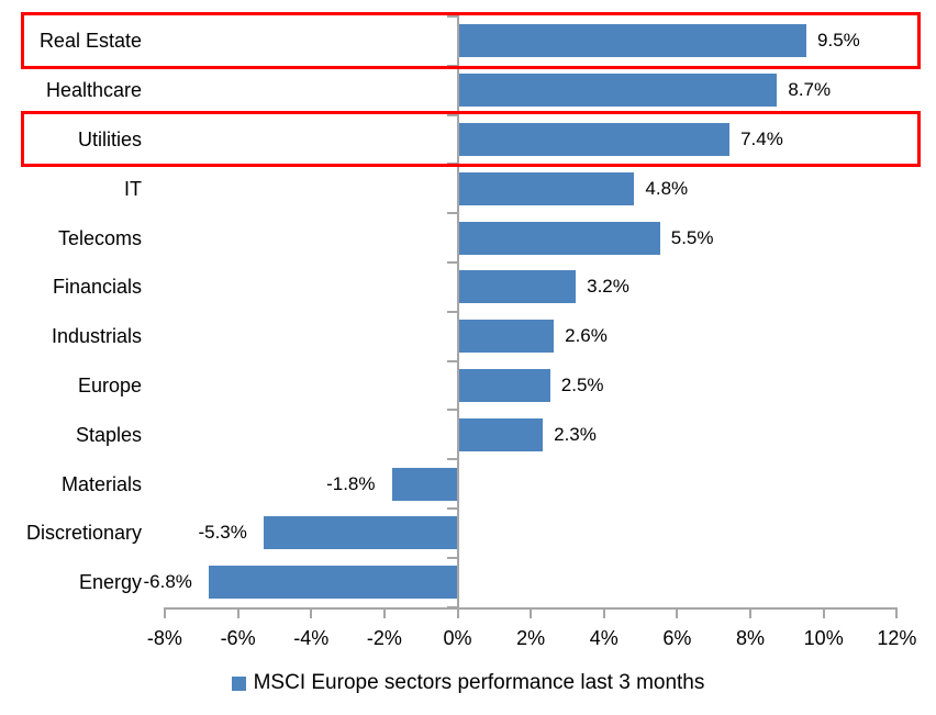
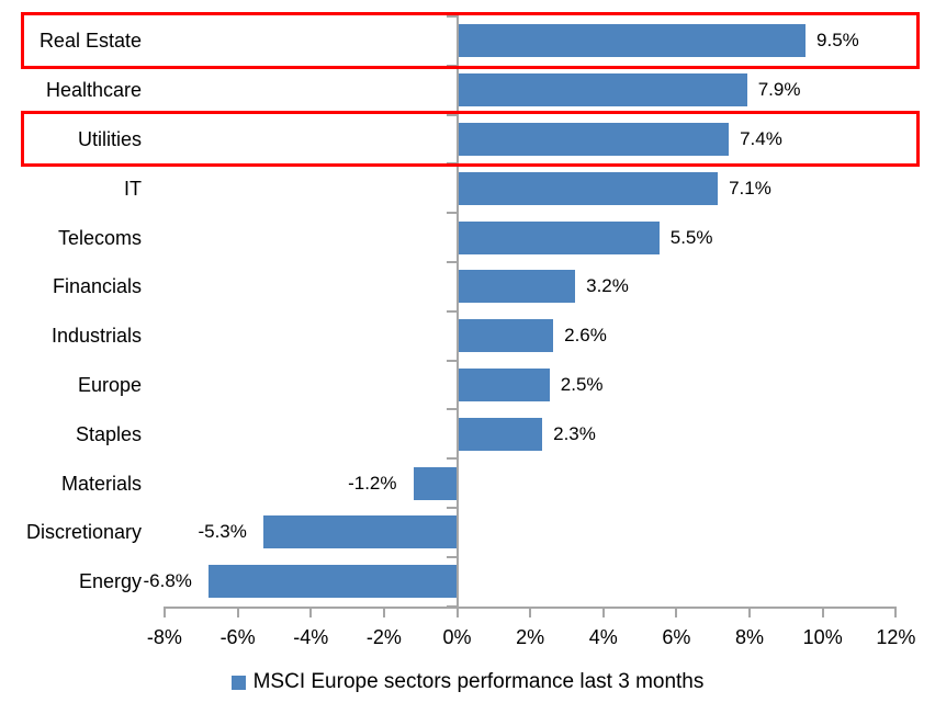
Healthcare: 8.7% -> 7.9%
IT: 4.8% -> 7.1%
Materials: -1.8% -> -1.2%
